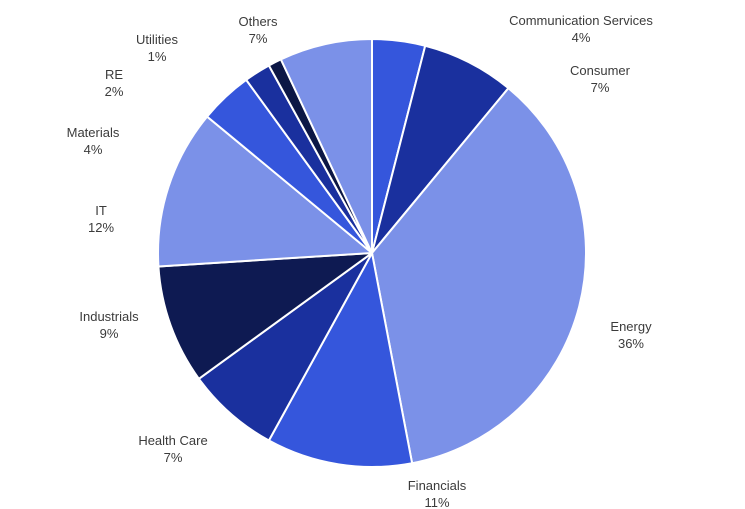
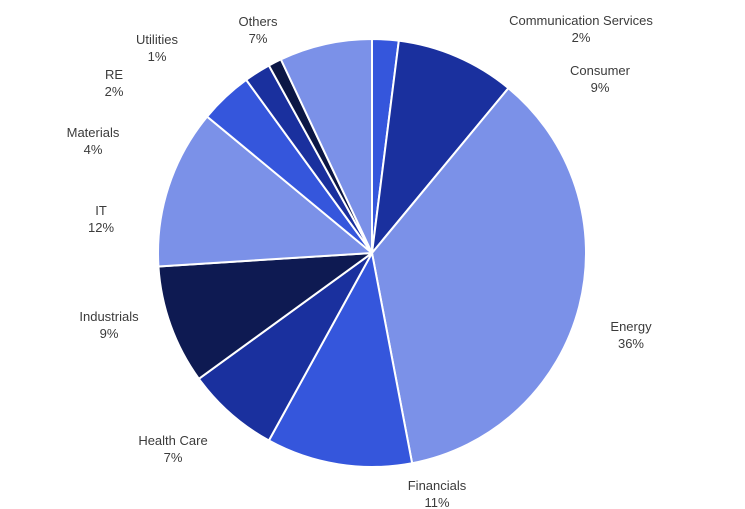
Communication Services: 4% -> 2%
Consumer: 7% -> 9%
